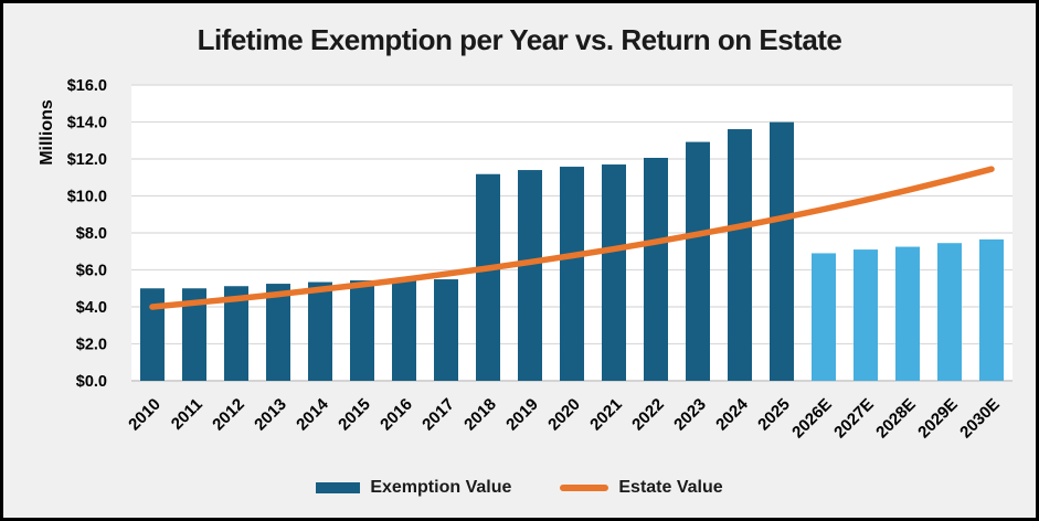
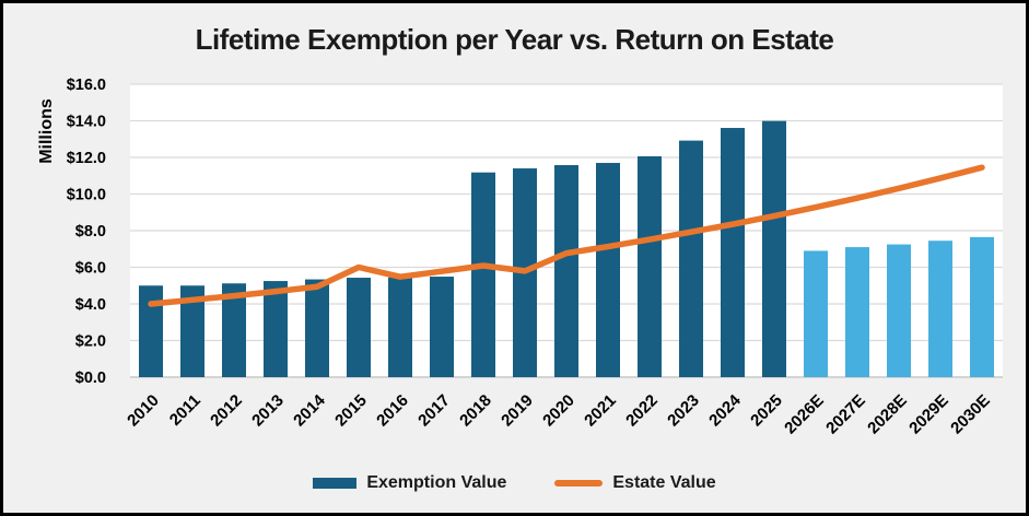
Estate Value/2015: $5.2 -> $6.0
Estate Value/2019: $6.4 -> $5.8
